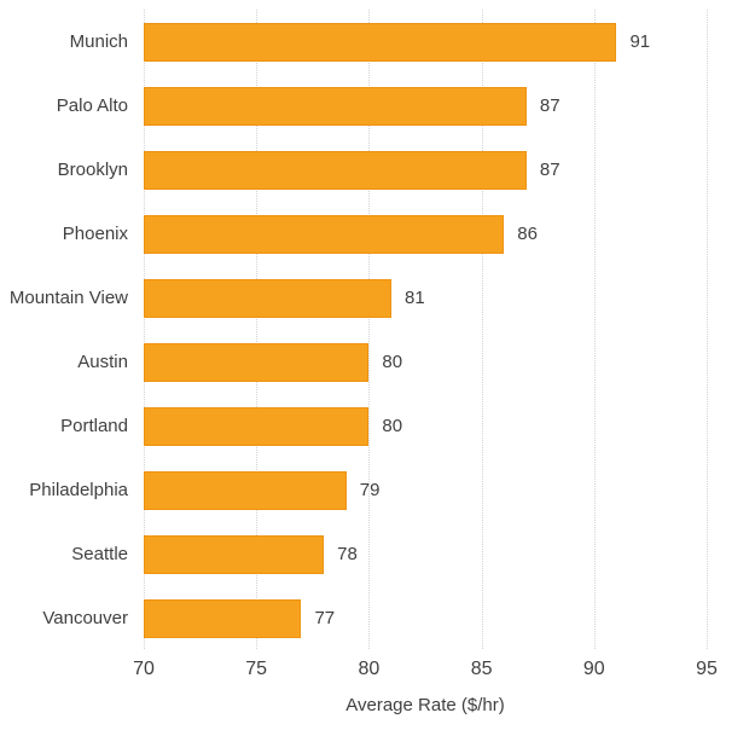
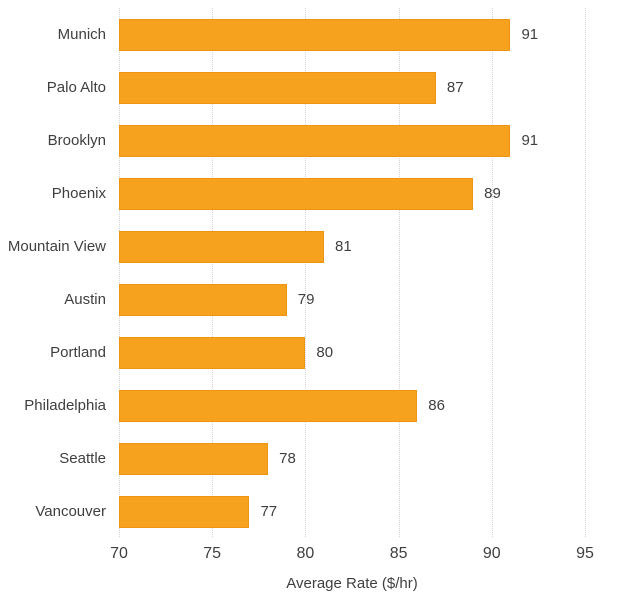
Brooklyn: 87 -> 91
Phoenix: 86 -> 89
Austin: 80 -> 79
Philadelphia: 79 -> 86
